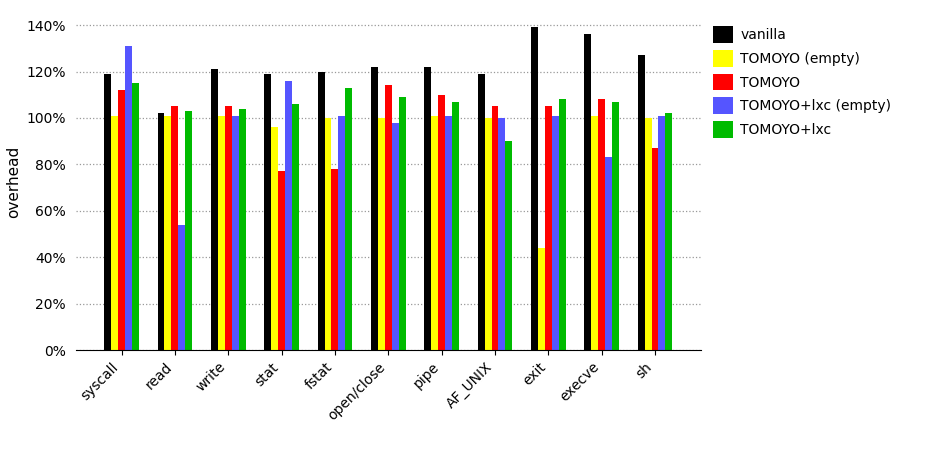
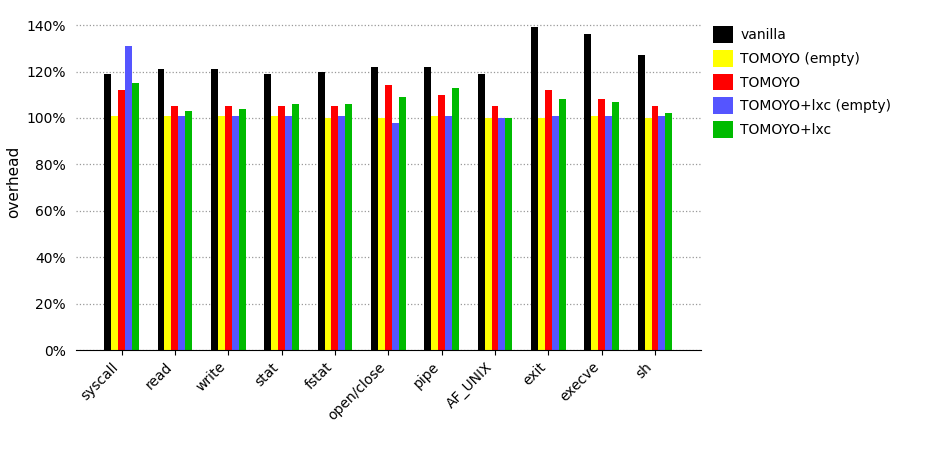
vanilla/read: 102% -> 121%
TOMOYO+lxc (empty)/read: 54% -> 101%
TOMOYO (empty)/stat: 96% -> 101%
TOMOYO/stat: 77% -> 105%
TOMOYO+lxc (empty)/stat: 116% -> 101%
TOMOYO/fstat: 78% -> 105%
TOMOYO+lxc/fstat: 113% -> 106%
TOMOYO+lxc/pipe: 107% -> 113%
TOMOYO+lxc/AF_UNIX: 90% -> 100%
TOMOYO (empty)/exit: 44% -> 100%
TOMOYO/exit: 105% -> 112%
TOMOYO+lxc (empty)/execve: 83% -> 101%
TOMOYO/sh: 87% -> 105%
